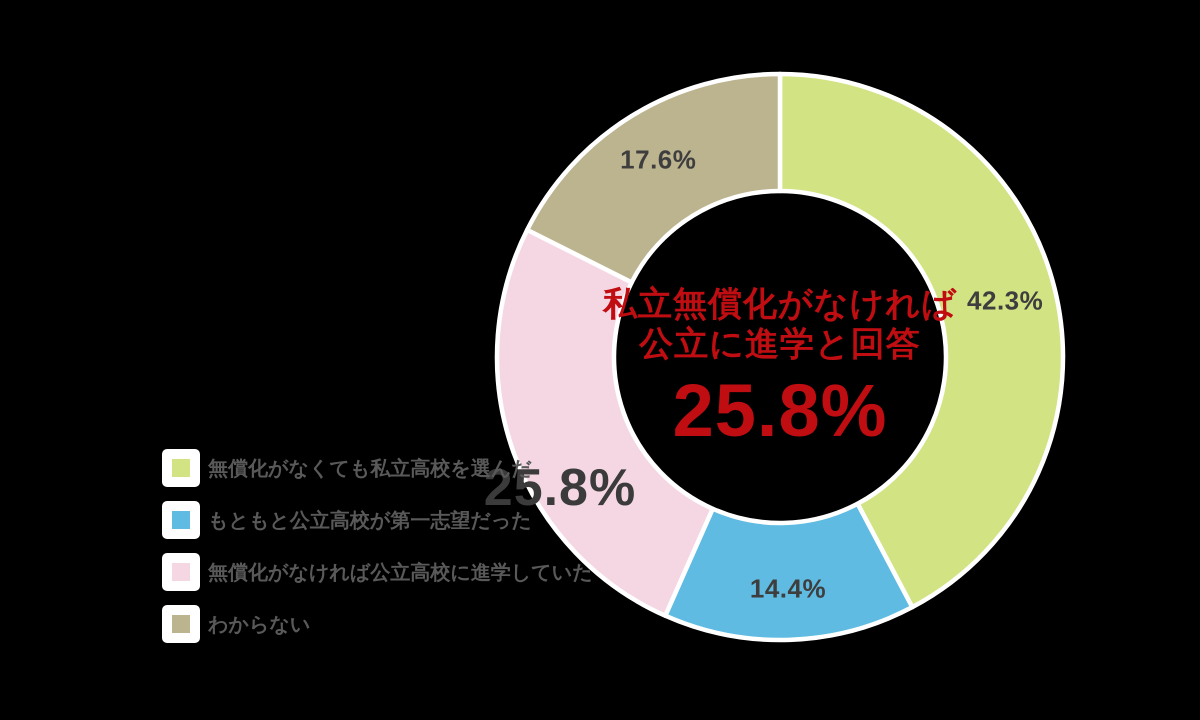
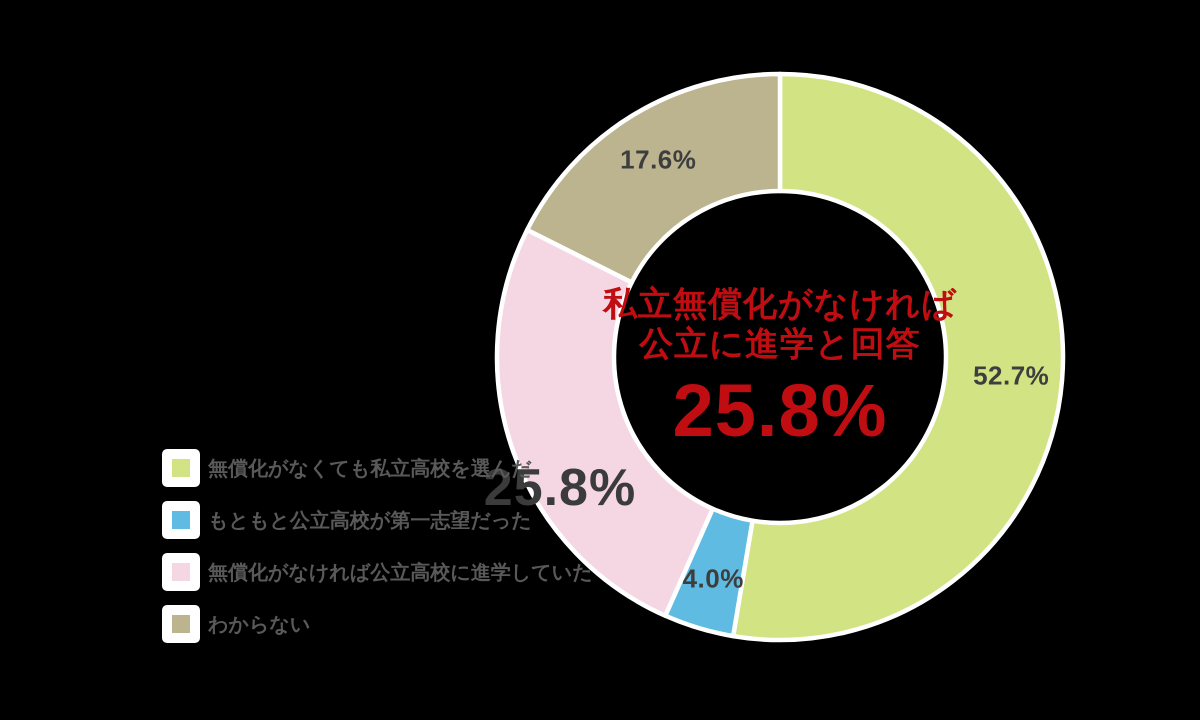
無償化がなくても私立高校を選んだ: 42.3% -> 52.7%
もともと公立高校が第一志望だった: 14.4% -> 4.0%
